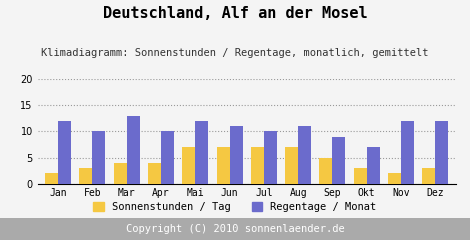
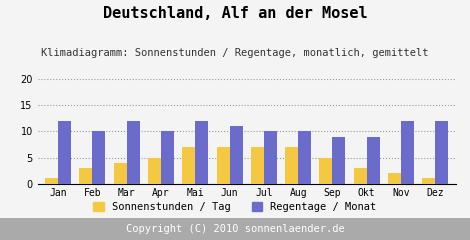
Sonnenstunden / Tag/Jan: 2 -> 1
Regentage / Monat/Mar: 13 -> 12
Sonnenstunden / Tag/Apr: 4 -> 5
Regentage / Monat/Aug: 11 -> 10
Regentage / Monat/Okt: 7 -> 9
Sonnenstunden / Tag/Dez: 3 -> 1
